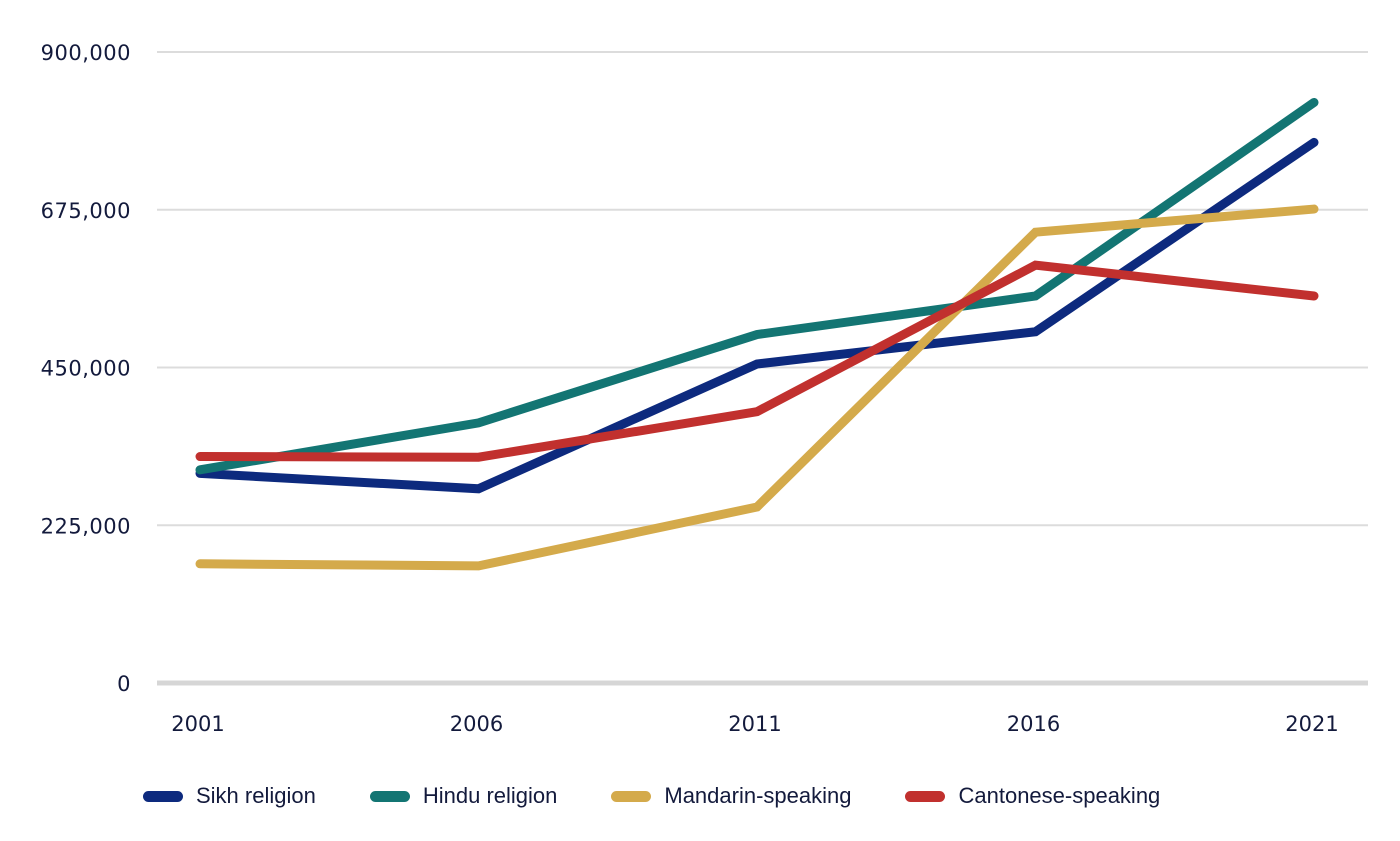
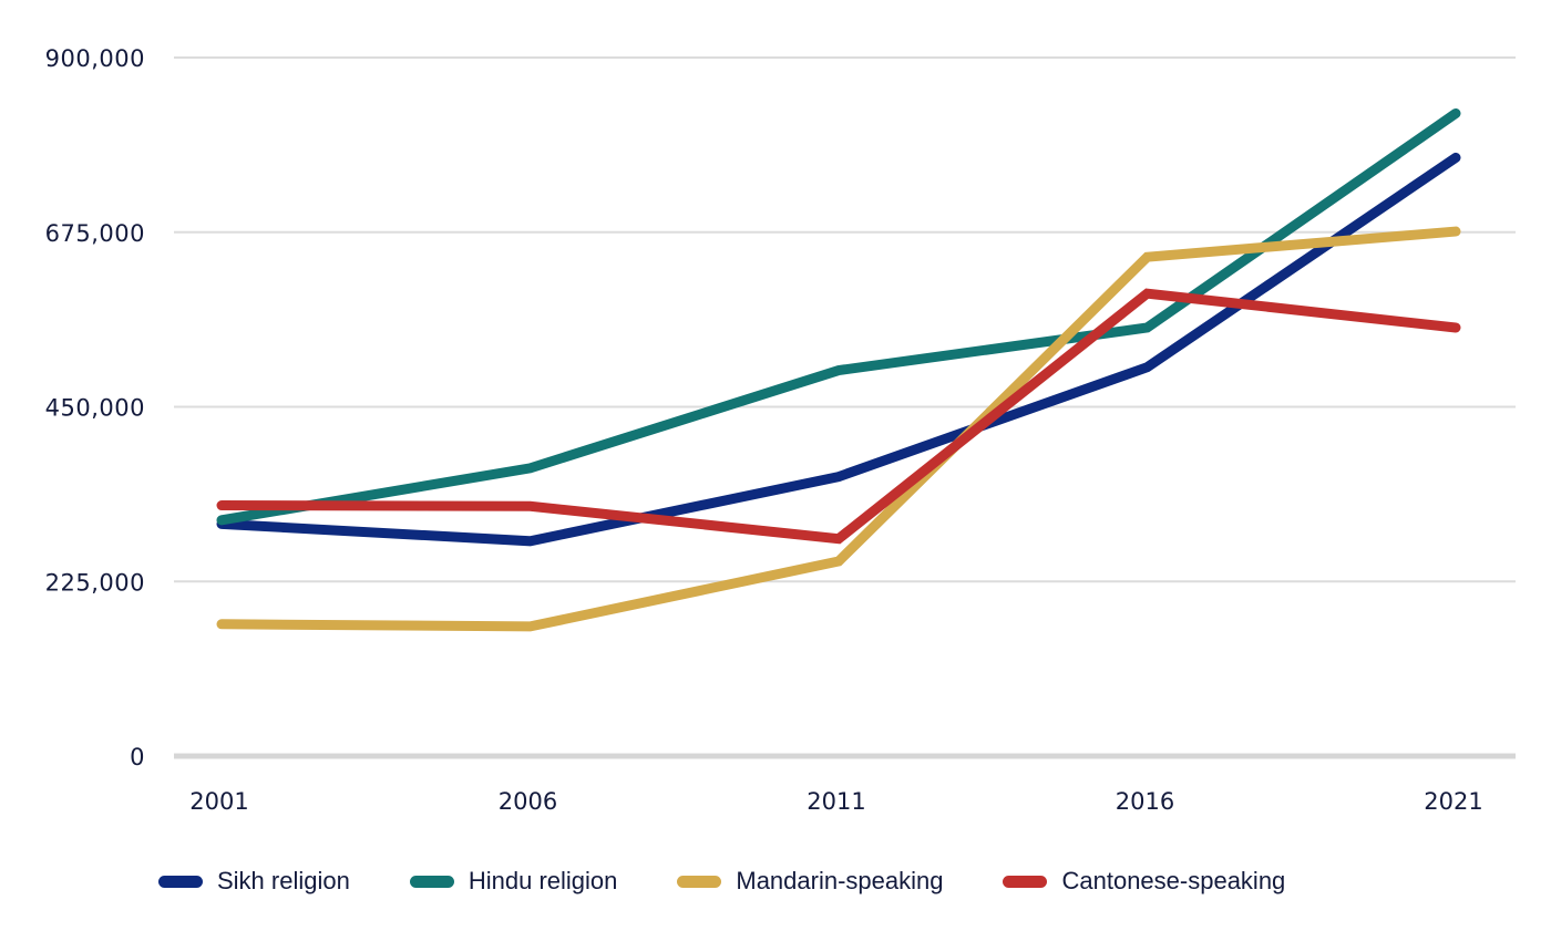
Sikh religion/2011: 460000 -> 360000
Cantonese-speaking/2011: 390000 -> 280000
